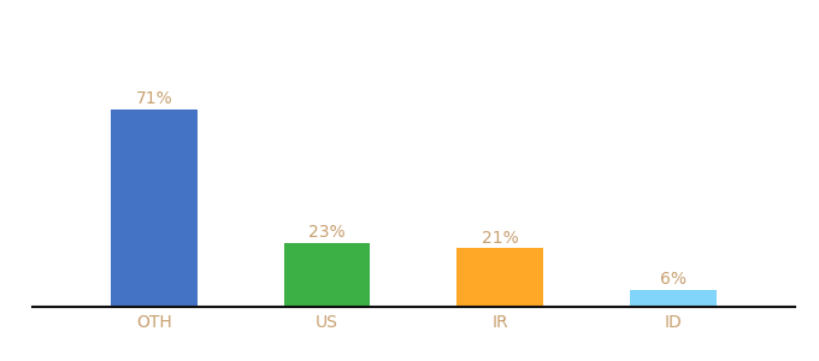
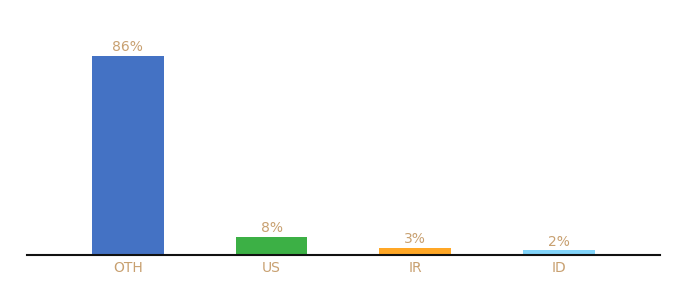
OTH: 71% -> 86%
US: 23% -> 8%
IR: 21% -> 3%
ID: 6% -> 2%
